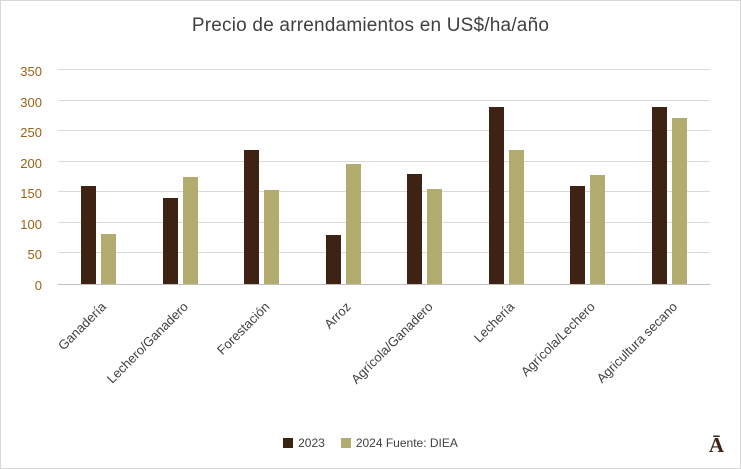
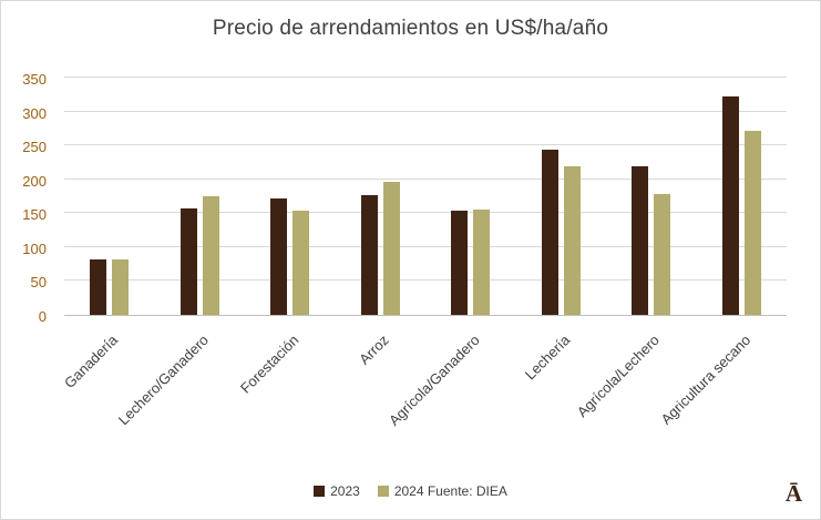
2023/Ganadería: 160 -> 80
2023/Lechero/Ganadero: 140 -> 160
2023/Forestación: 220 -> 170
2023/Arroz: 80 -> 180
2023/Agrícola/Ganadero: 180 -> 150
2023/Lechería: 290 -> 240
2023/Agrícola/Lechero: 160 -> 220
2023/Agricultura secano: 290 -> 320
